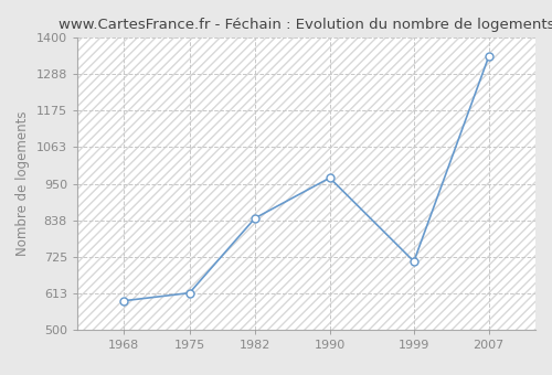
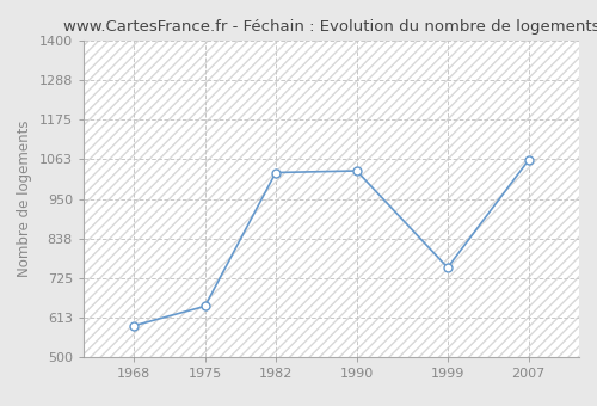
1975: 614 -> 645
1982: 844 -> 1025
1990: 968 -> 1030
1999: 711 -> 755
2007: 1341 -> 1060
